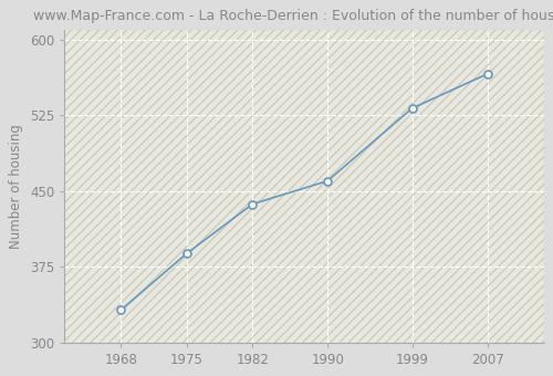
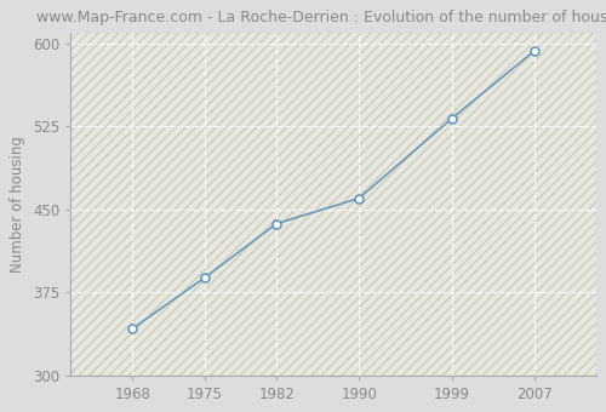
1968: 332 -> 342
2007: 566 -> 593
